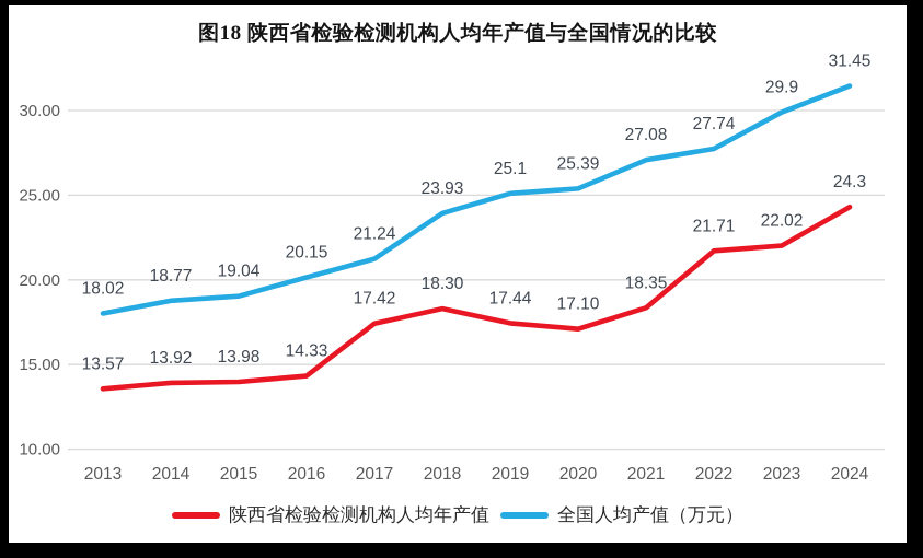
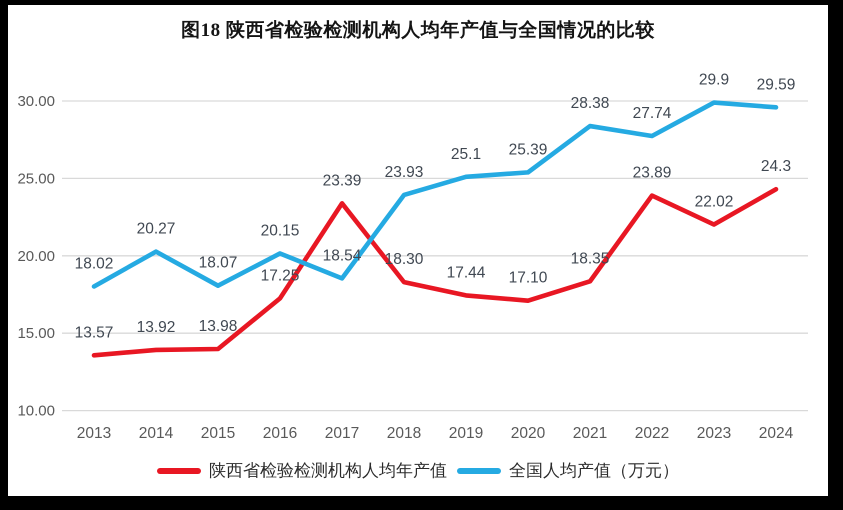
全国人均产值（万元）/2014: 18.77 -> 20.27
全国人均产值（万元）/2015: 19.04 -> 18.07
陕西省检验检测机构人均年产值/2016: 14.33 -> 17.25
陕西省检验检测机构人均年产值/2017: 17.42 -> 23.39
全国人均产值（万元）/2017: 21.24 -> 18.54
全国人均产值（万元）/2021: 27.08 -> 28.38
陕西省检验检测机构人均年产值/2022: 21.71 -> 23.89
全国人均产值（万元）/2024: 31.45 -> 29.59
